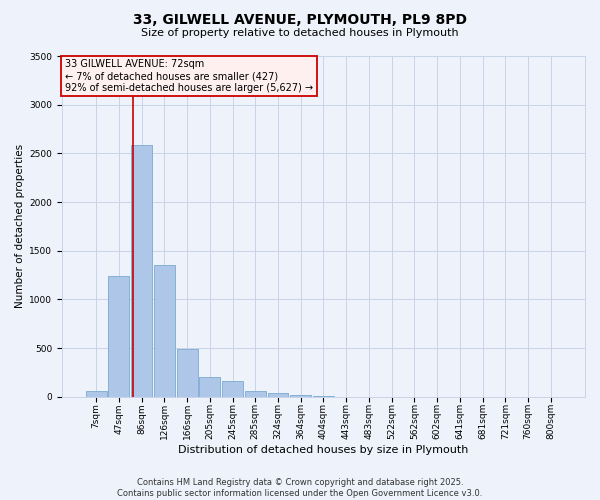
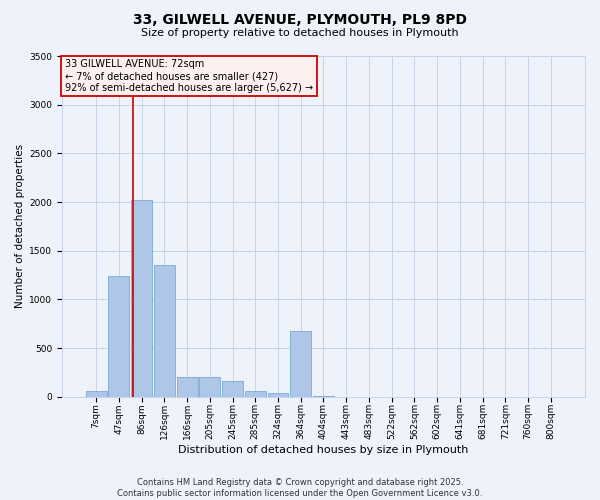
86sqm: 2590 -> 2020
166sqm: 490 -> 200
364sqm: 20 -> 680
